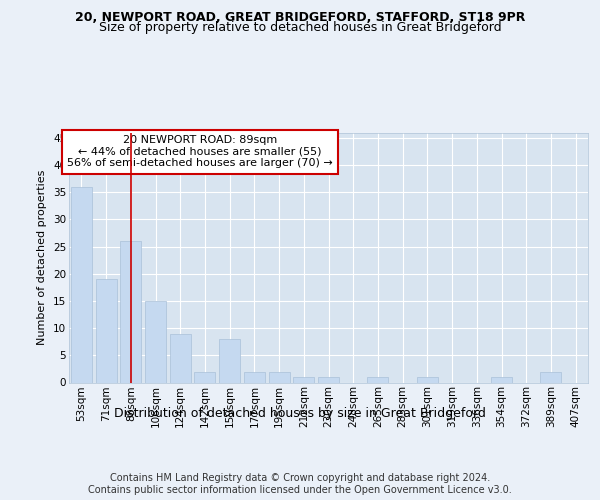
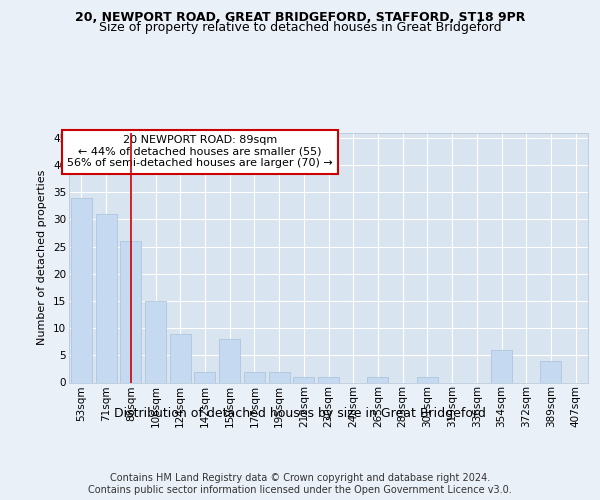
53sqm: 36 -> 34
71sqm: 19 -> 31
354sqm: 1 -> 6
389sqm: 2 -> 4
